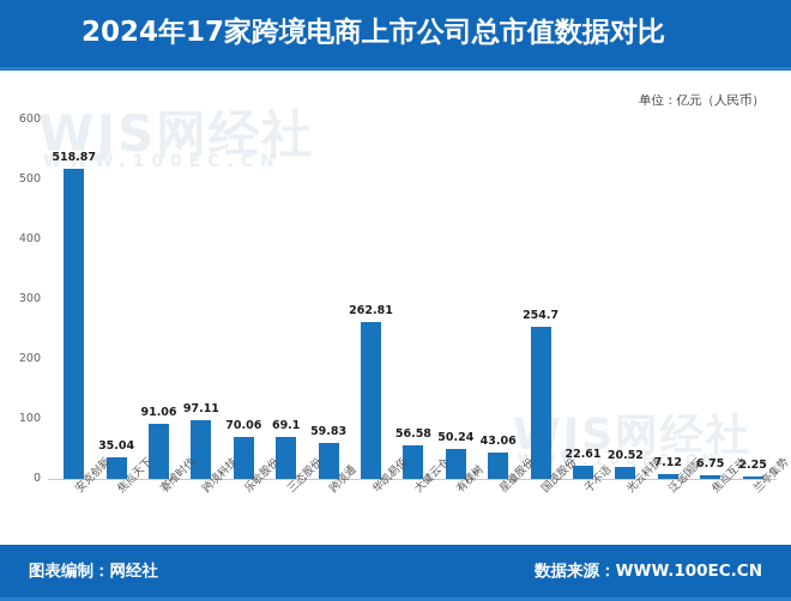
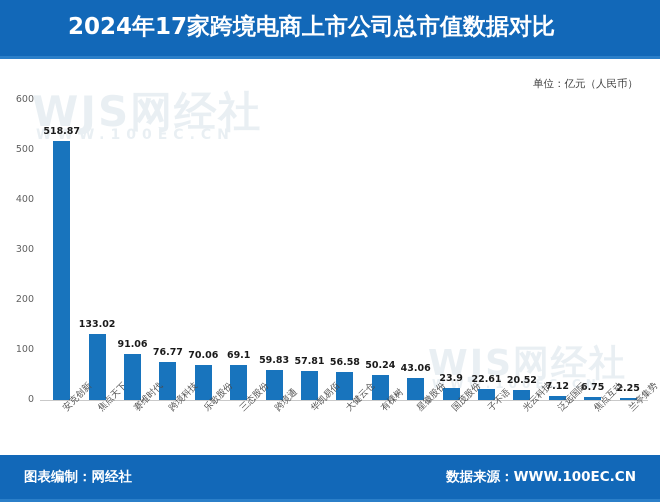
焦点天下: 35.04 -> 133.02
跨境科技: 97.11 -> 76.77
华凯易佰: 262.81 -> 57.81
国茂股份: 254.7 -> 23.9
